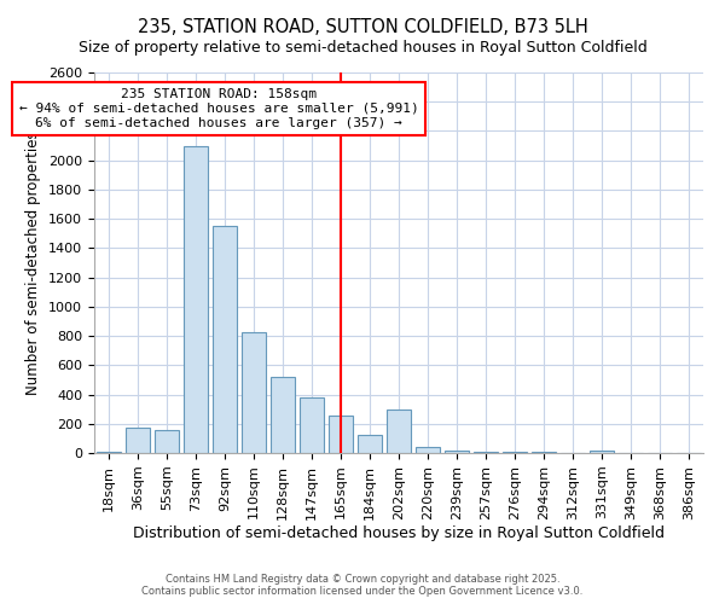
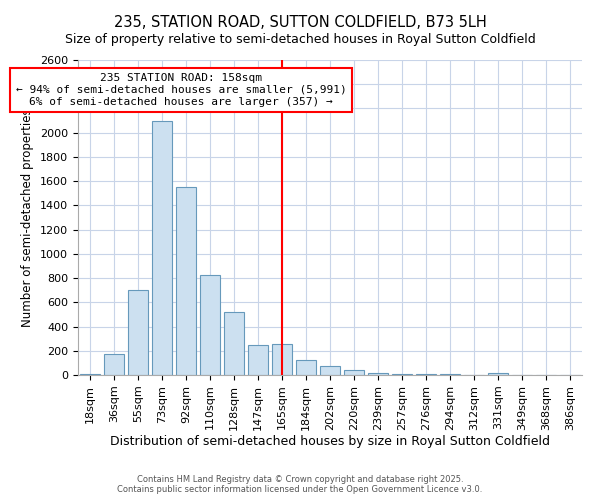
55sqm: 160 -> 700
147sqm: 380 -> 250
202sqm: 300 -> 80
